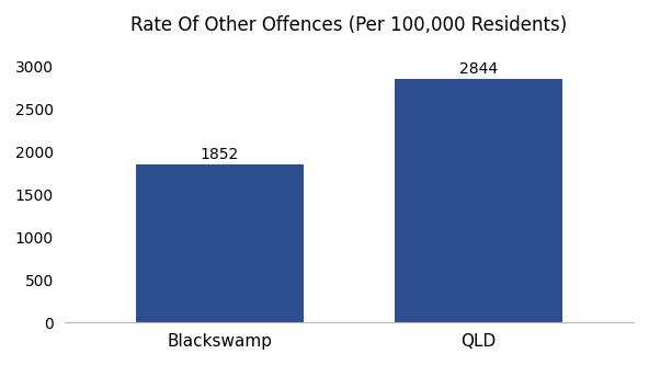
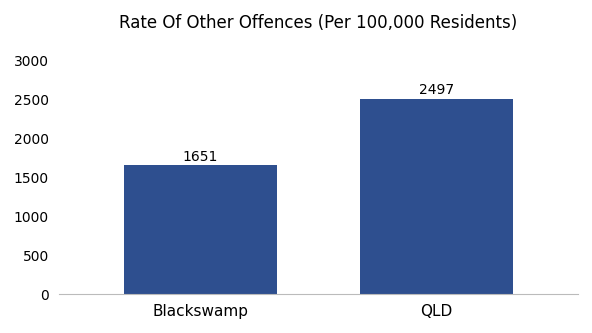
Blackswamp: 1852 -> 1651
QLD: 2844 -> 2497
